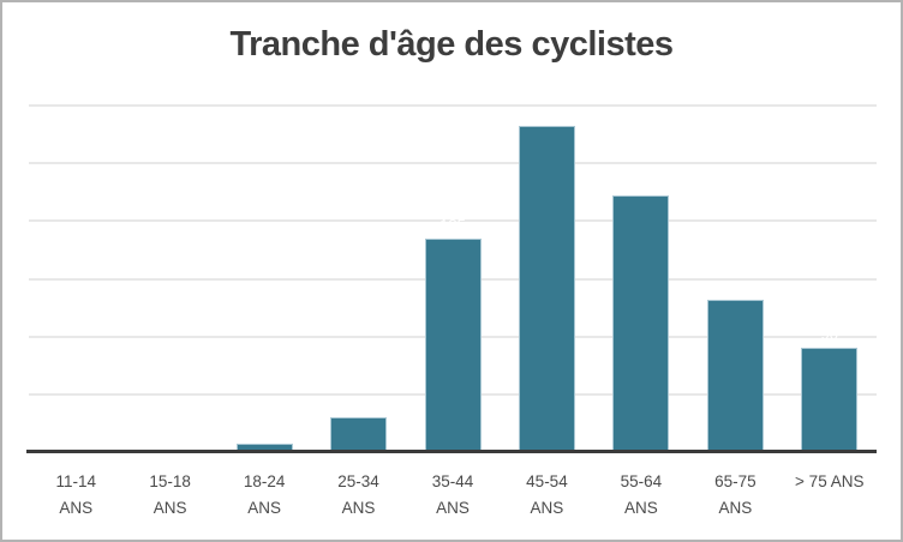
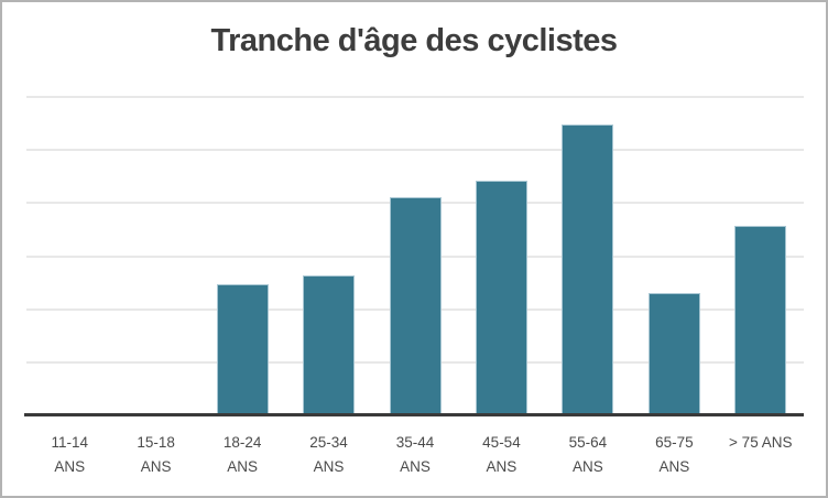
18-24 ANS: 7 -> 124
25-34 ANS: 30 -> 132
35-44 ANS: 185 -> 206
45-54 ANS: 282 -> 221
55-64 ANS: 222 -> 274
65-75 ANS: 132 -> 115
> 75 ANS: 90 -> 179
